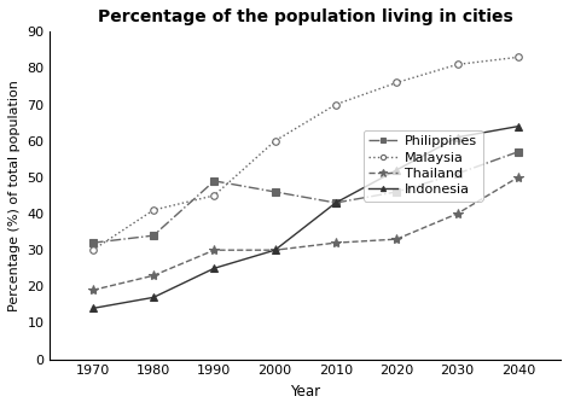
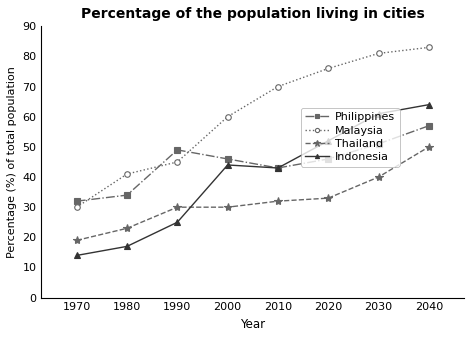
Indonesia/2000: 30 -> 44
